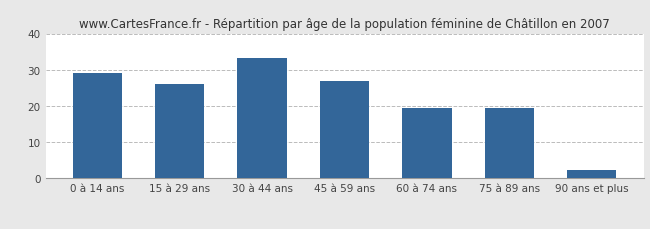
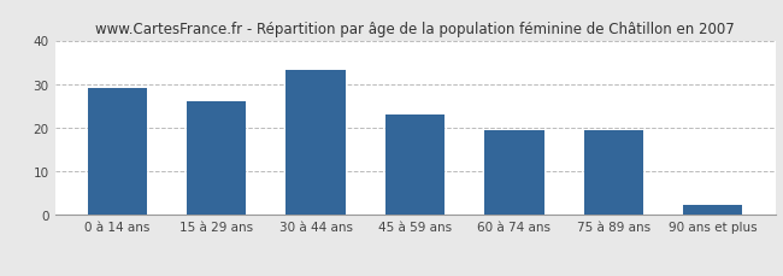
45 à 59 ans: 27.0 -> 23.0
